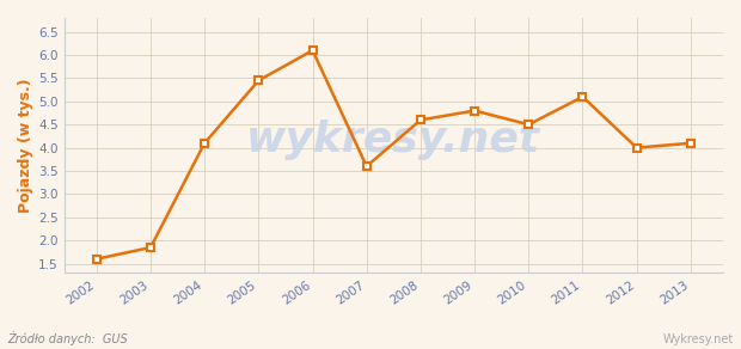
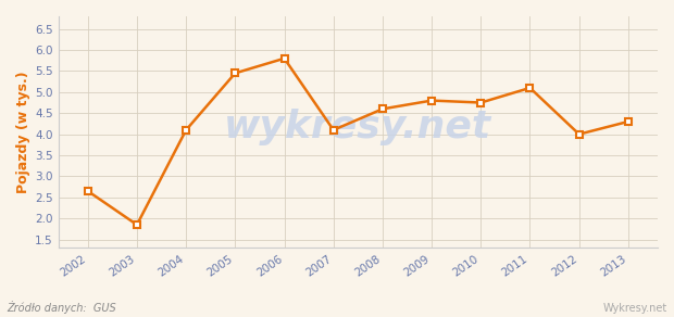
2002: 1.60 -> 2.65
2006: 6.10 -> 5.80
2007: 3.60 -> 4.10
2010: 4.50 -> 4.75
2013: 4.10 -> 4.30
